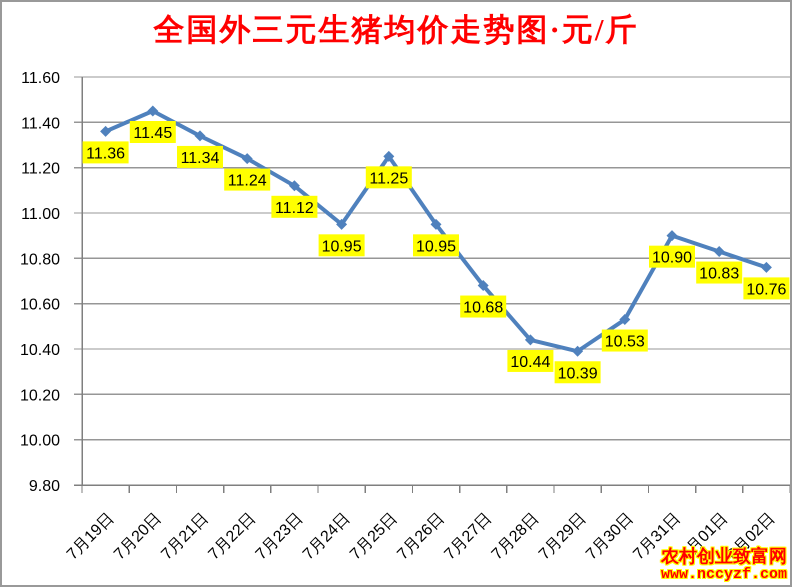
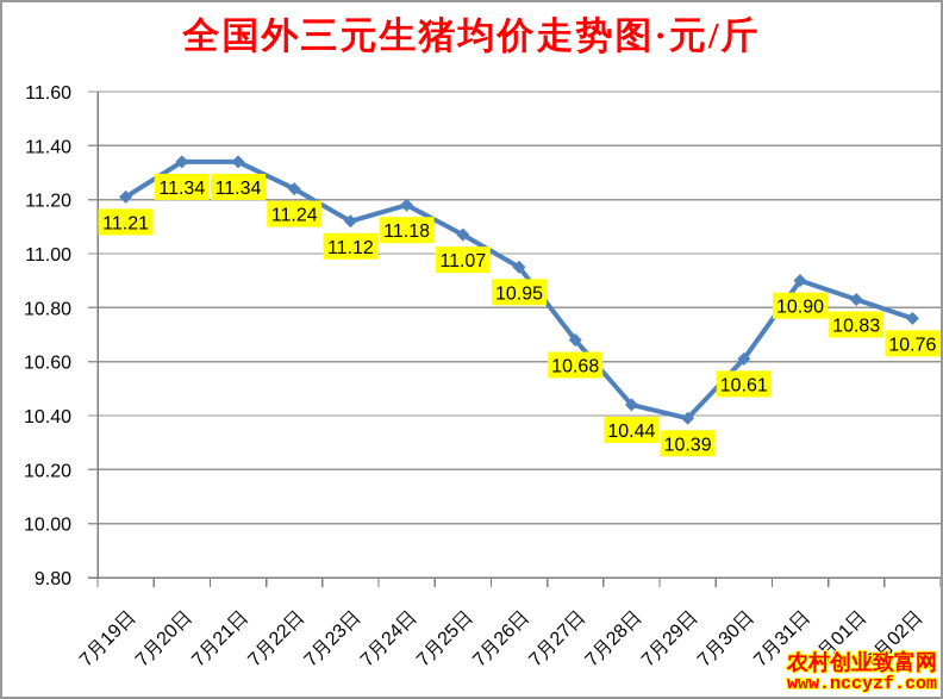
7月19日: 11.36 -> 11.21
7月20日: 11.45 -> 11.34
7月24日: 10.95 -> 11.18
7月25日: 11.25 -> 11.07
7月30日: 10.53 -> 10.61
